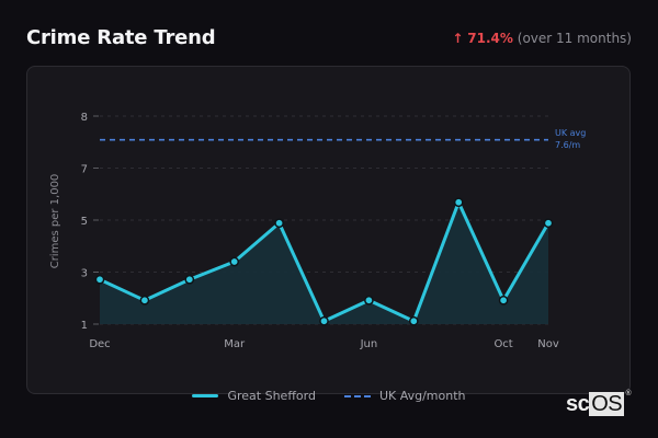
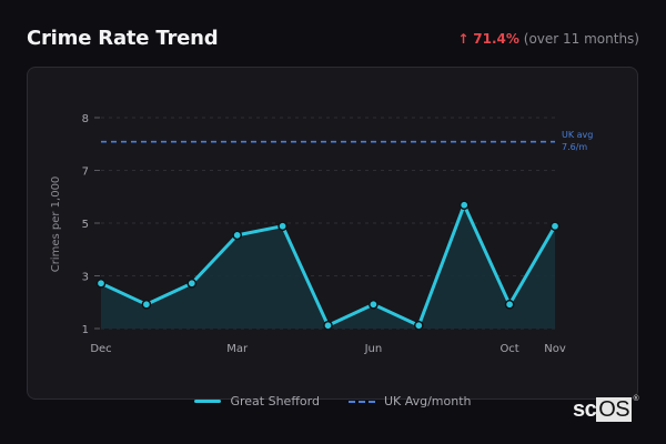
Great Shefford/Mar: 3.1 -> 4.1
